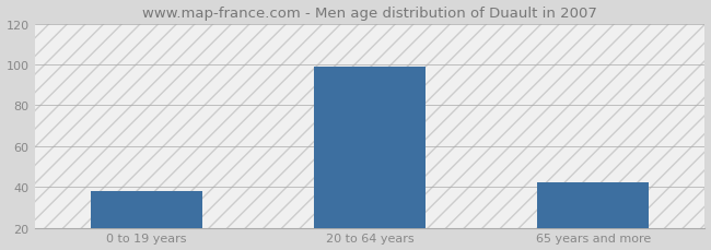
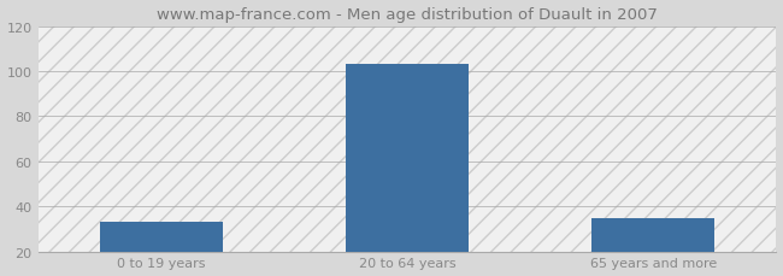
0 to 19 years: 38 -> 33
20 to 64 years: 99 -> 103
65 years and more: 42 -> 35
